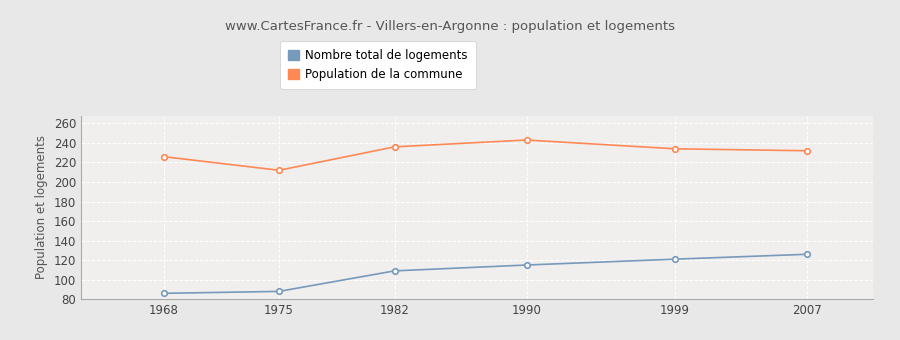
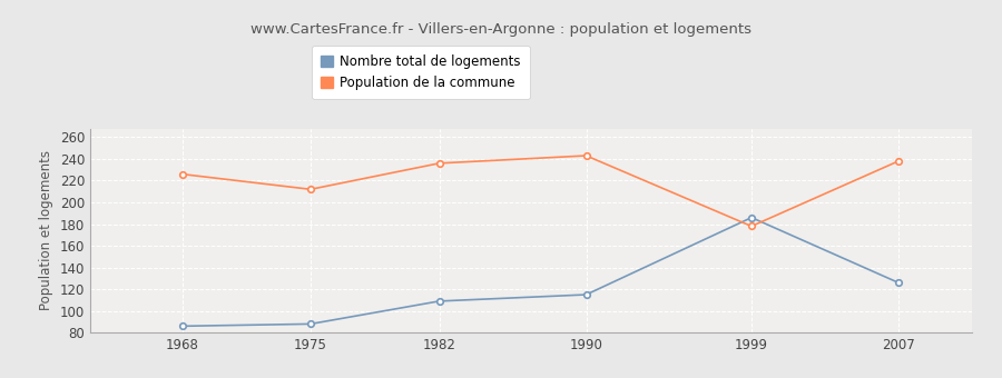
Nombre total de logements/1999: 121 -> 186
Population de la commune/1999: 234 -> 178
Population de la commune/2007: 232 -> 238
